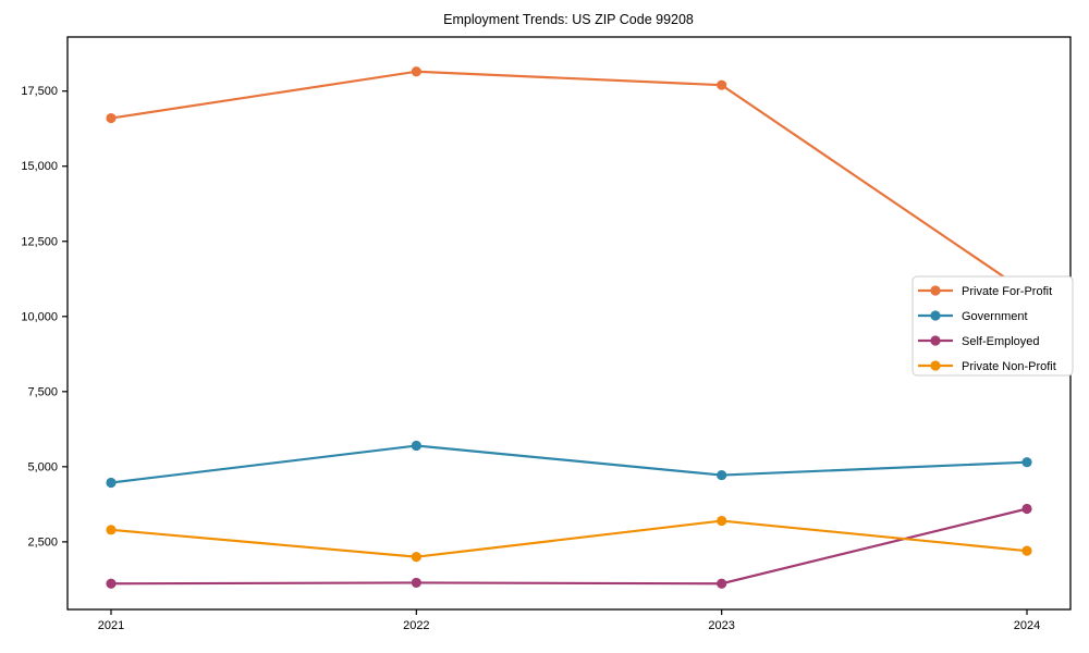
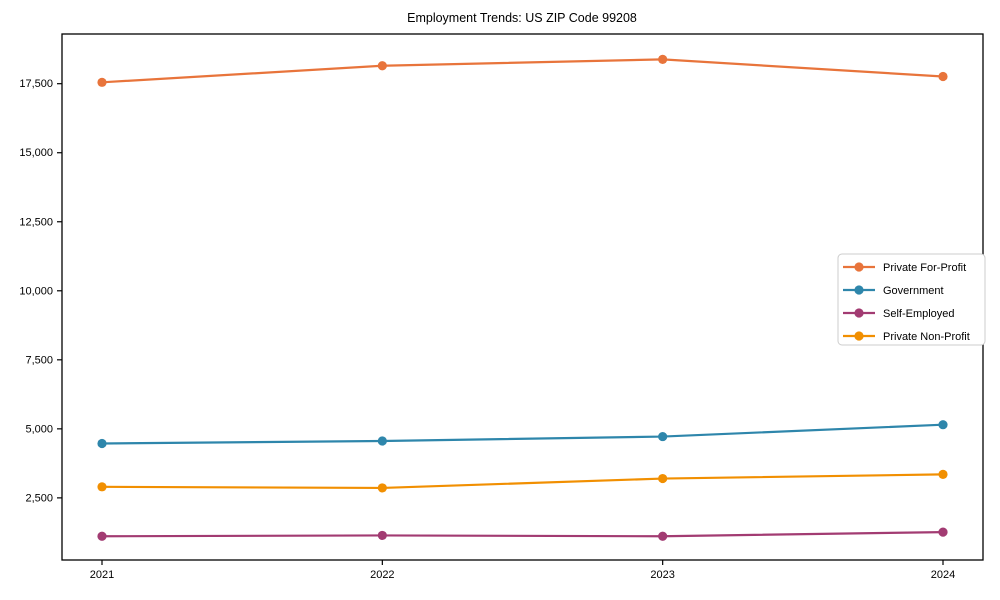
Private For-Profit/2021: 16600 -> 17600
Government/2022: 5700 -> 4600
Private Non-Profit/2022: 2000 -> 2900
Private For-Profit/2023: 17700 -> 18400
Private For-Profit/2024: 10800 -> 17800
Self-Employed/2024: 3600 -> 1300
Private Non-Profit/2024: 2200 -> 3400
